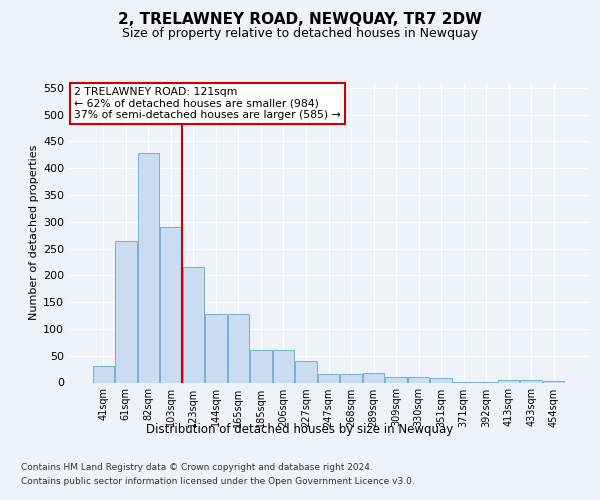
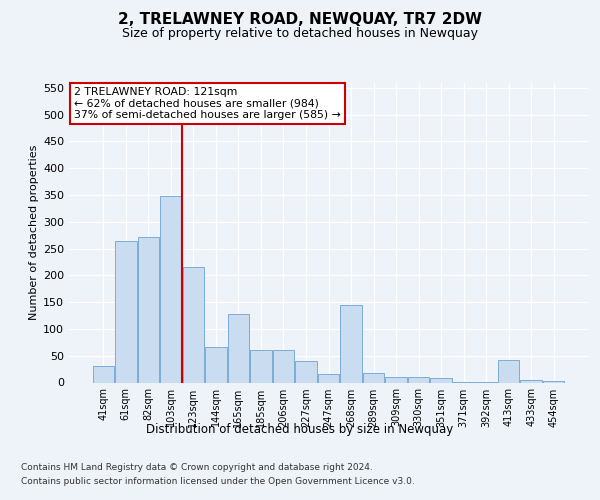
82sqm: 428 -> 272
103sqm: 290 -> 348
144sqm: 128 -> 66
268sqm: 15 -> 144
413sqm: 5 -> 42
